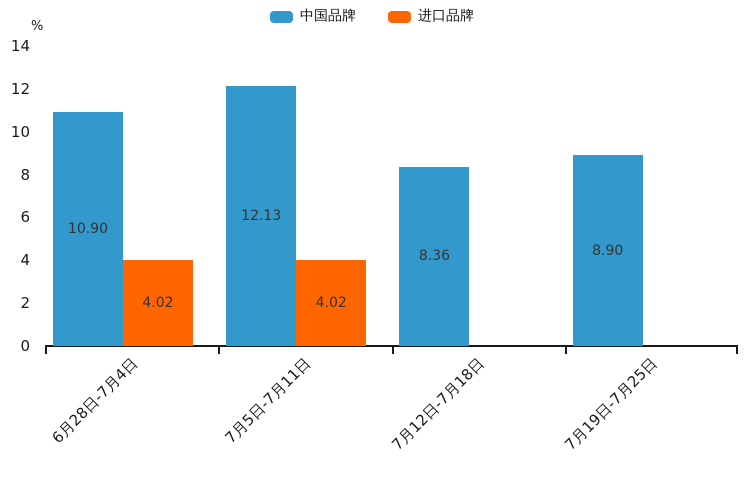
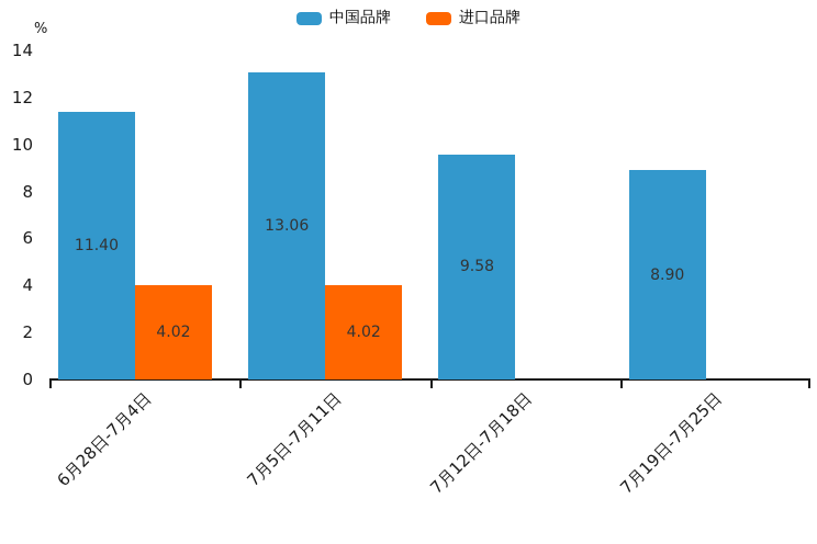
中国品牌/6月28日-7月4日: 10.90 -> 11.40
中国品牌/7月5日-7月11日: 12.13 -> 13.06
中国品牌/7月12日-7月18日: 8.36 -> 9.58
